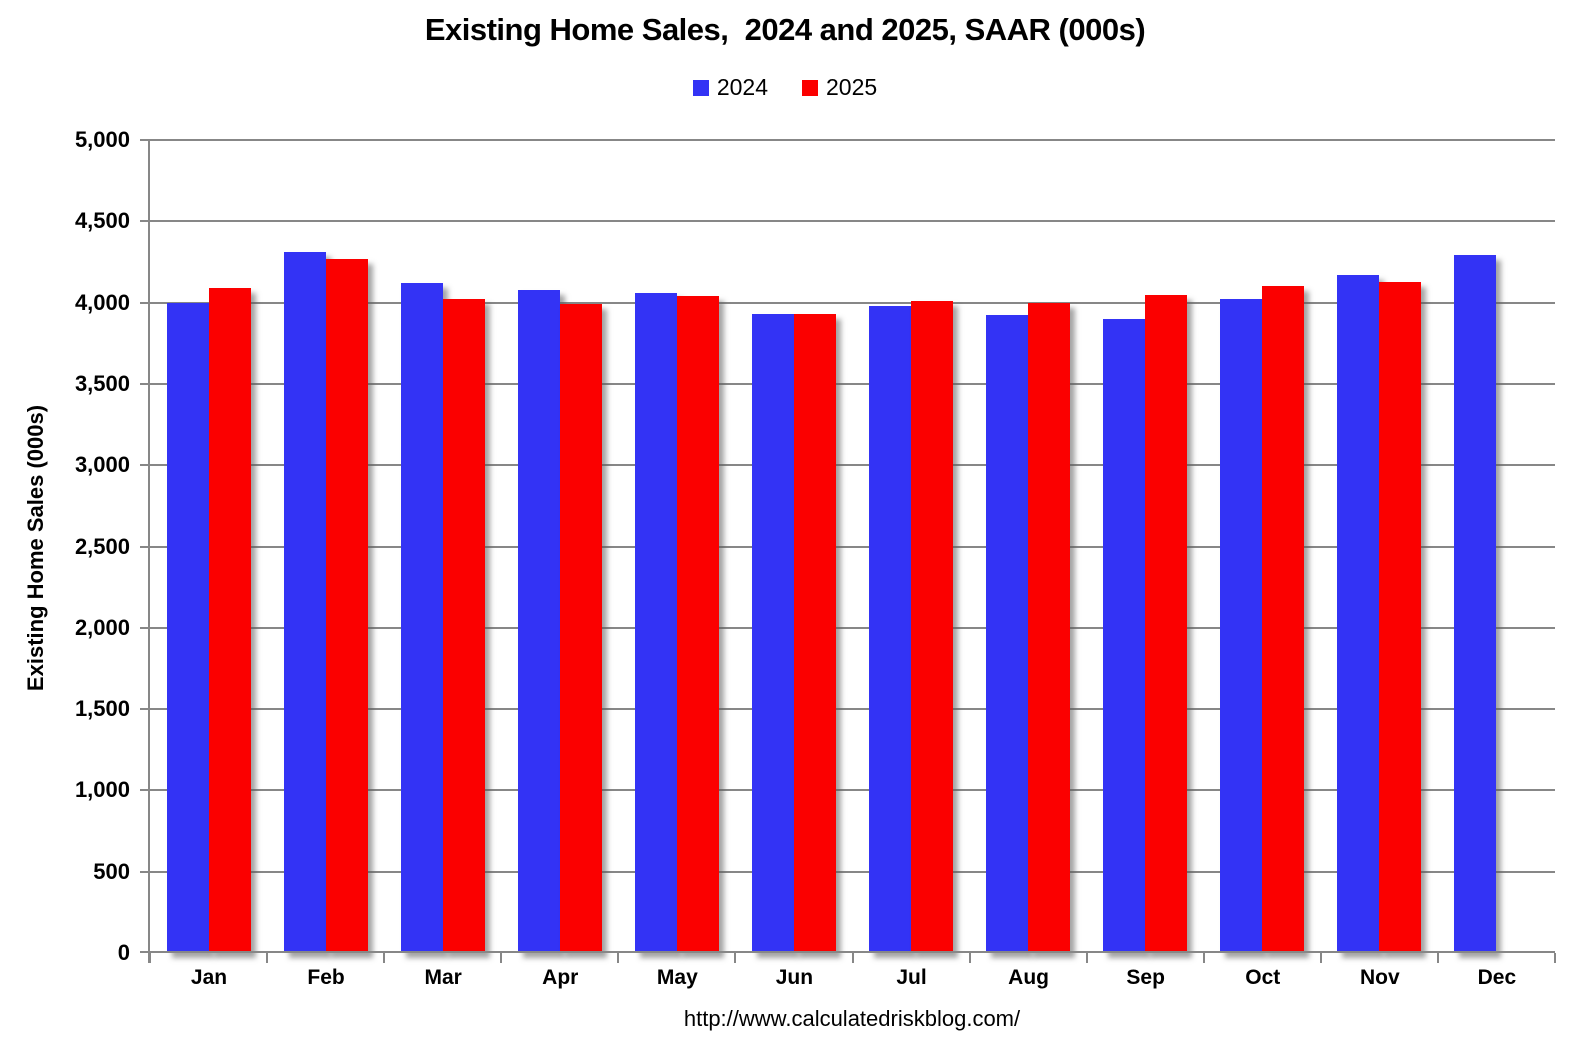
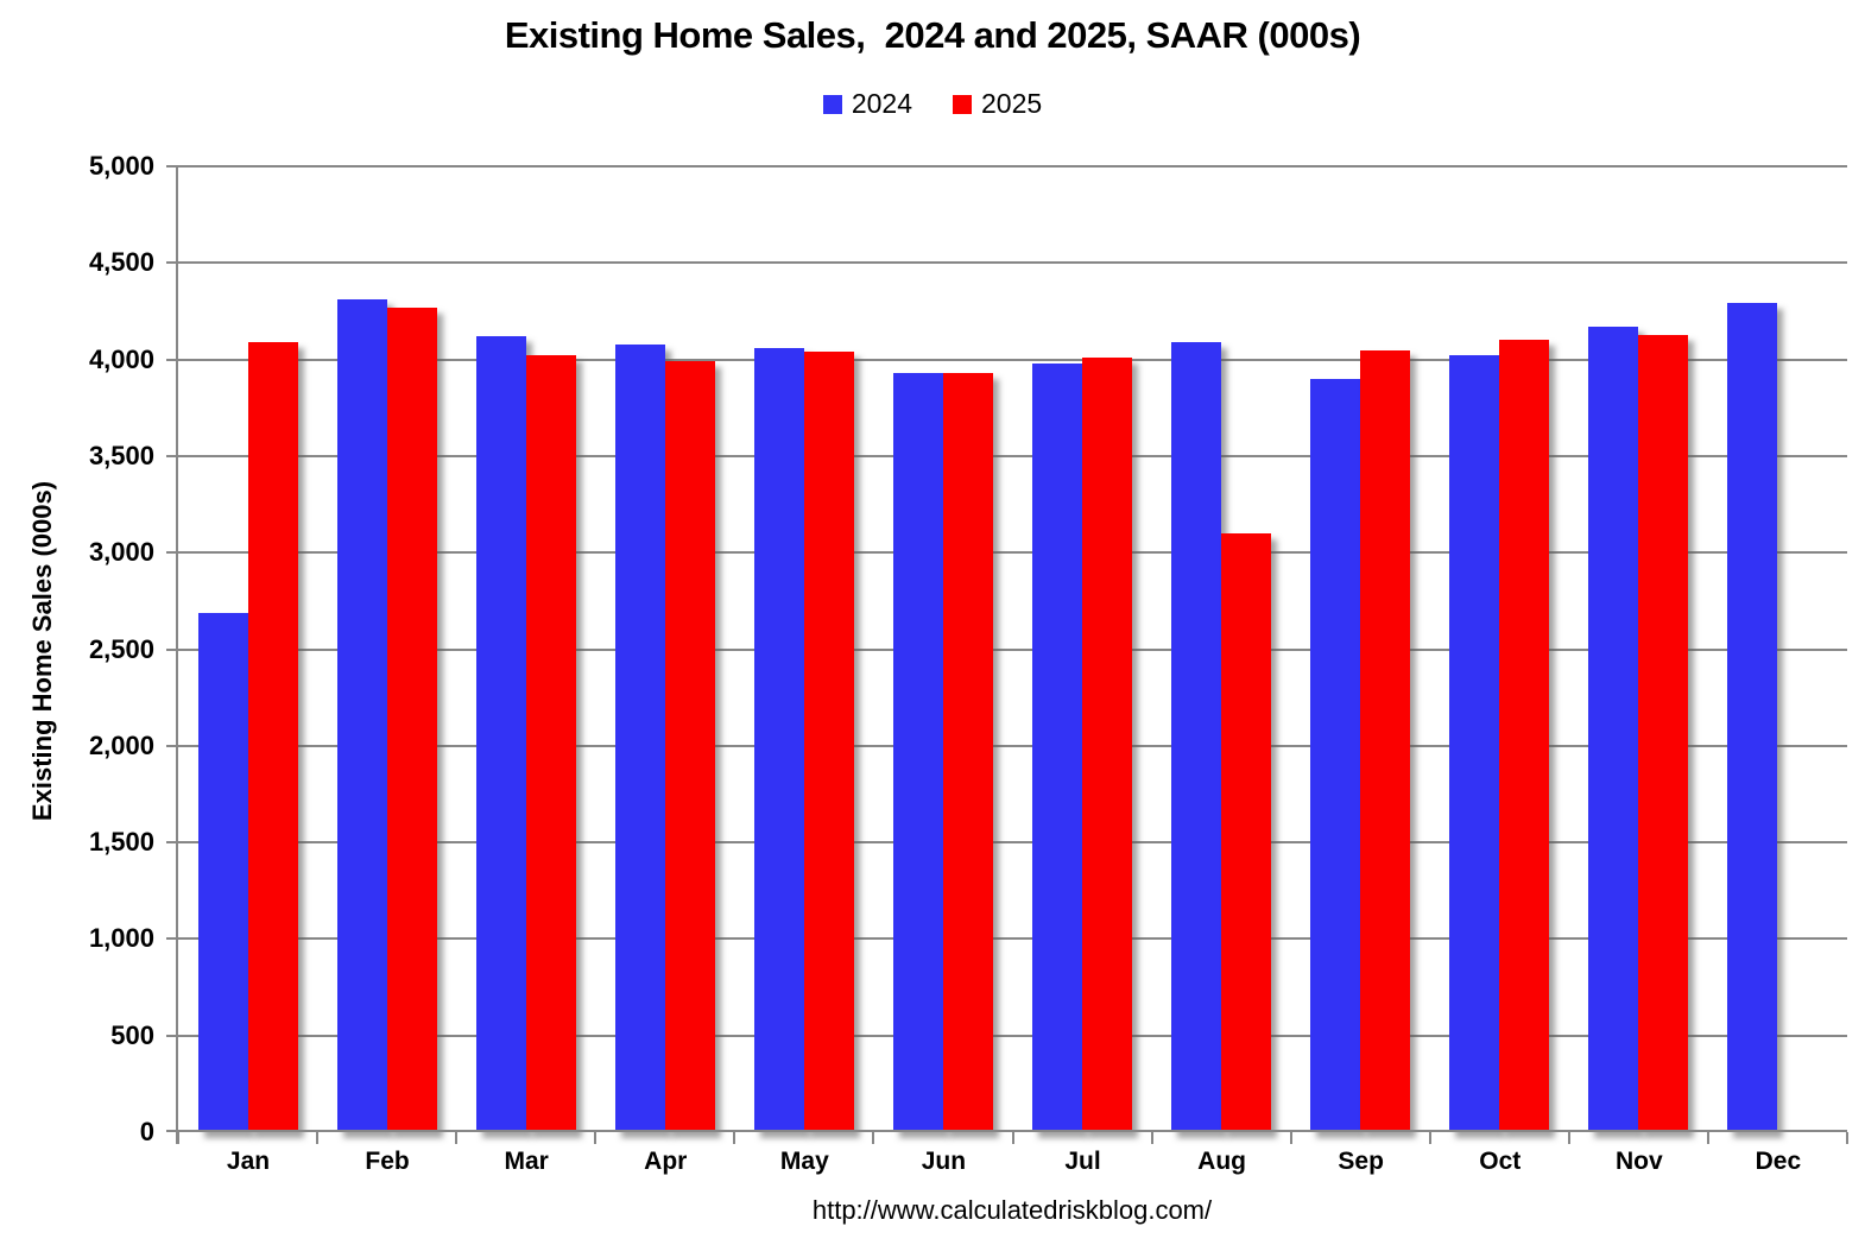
2024/Jan: 4000 -> 2690
2024/Aug: 3920 -> 4090
2025/Aug: 4000 -> 3100
